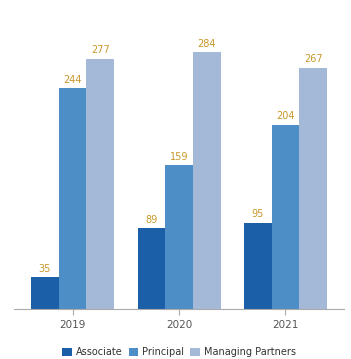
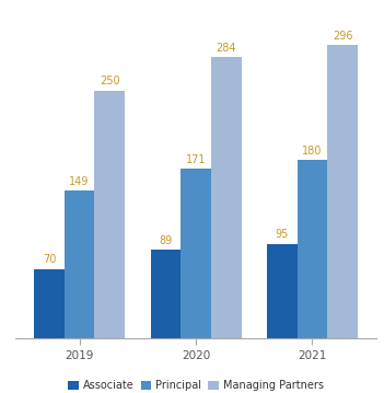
Associate/2019: 35 -> 70
Principal/2019: 244 -> 149
Managing Partners/2019: 277 -> 250
Principal/2020: 159 -> 171
Principal/2021: 204 -> 180
Managing Partners/2021: 267 -> 296
